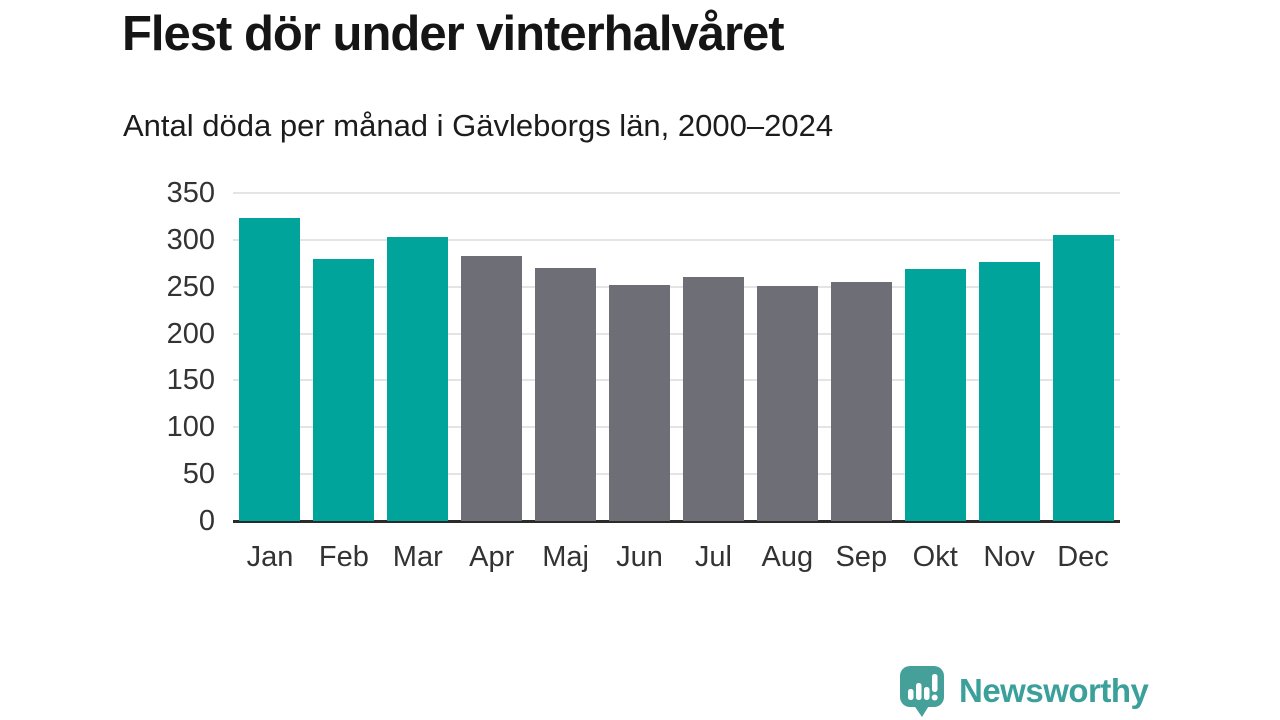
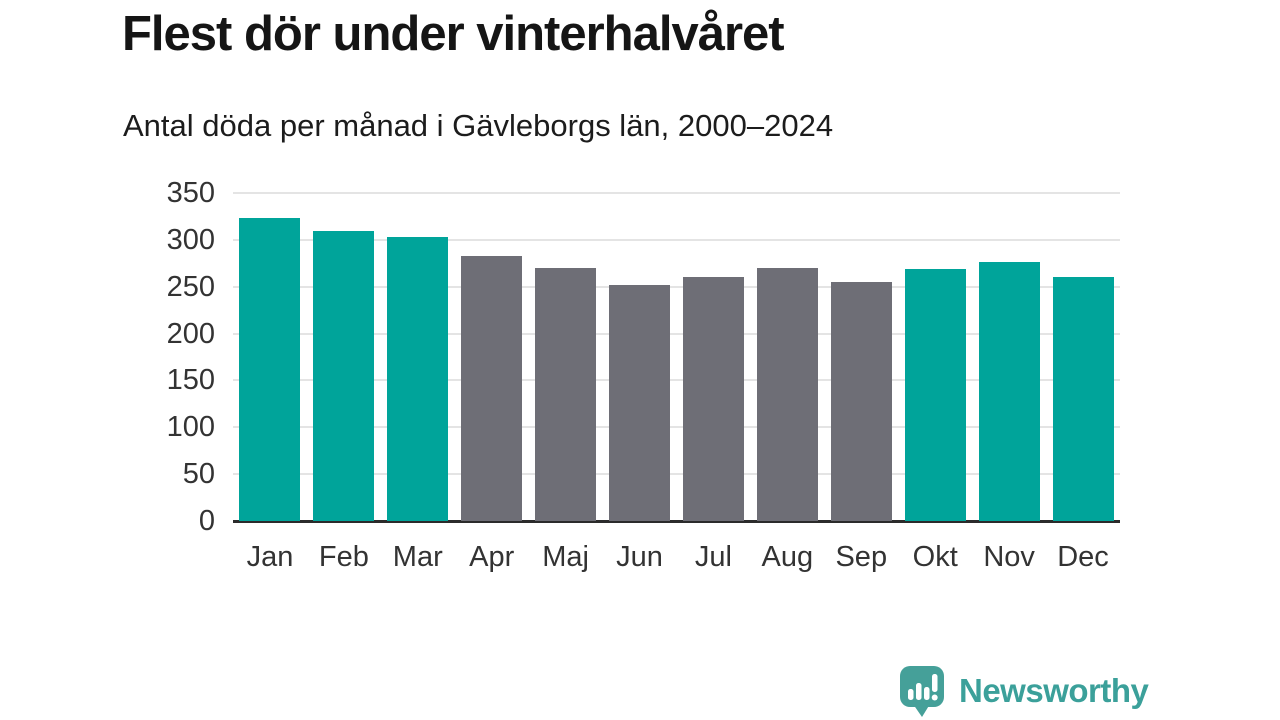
Feb: 280 -> 310
Aug: 250 -> 270
Dec: 300 -> 260
